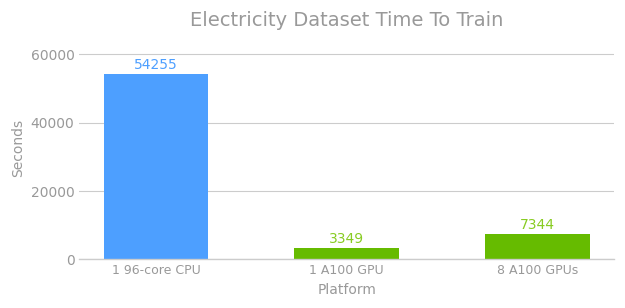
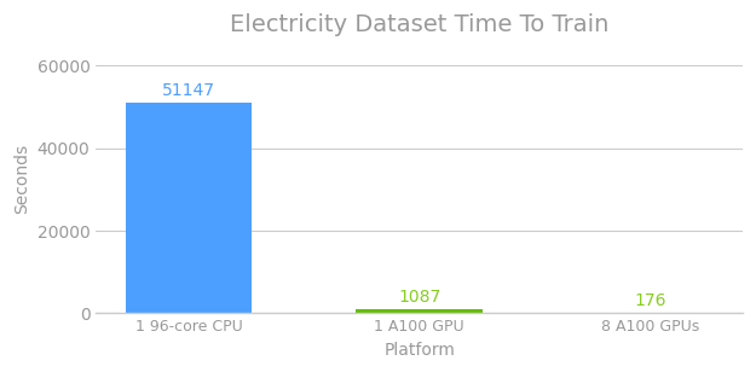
1 96-core CPU: 54255 -> 51147
1 A100 GPU: 3349 -> 1087
8 A100 GPUs: 7344 -> 176
